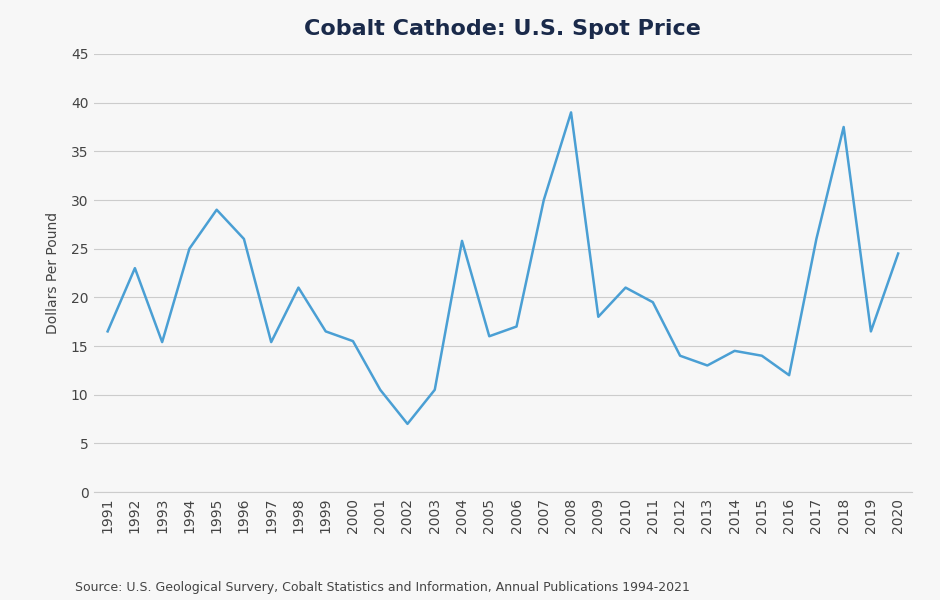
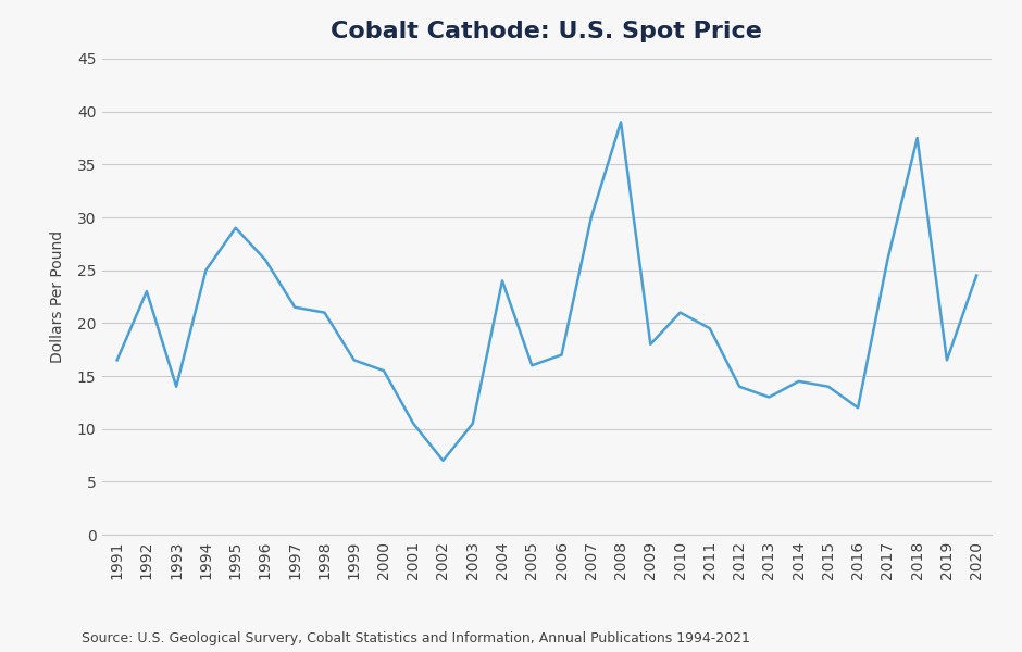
1993: 15.4 -> 14.0
1997: 15.4 -> 21.5
2004: 25.8 -> 24.0
